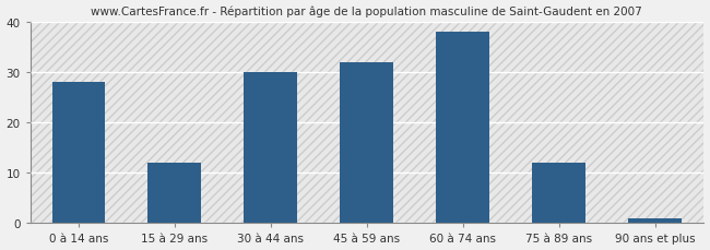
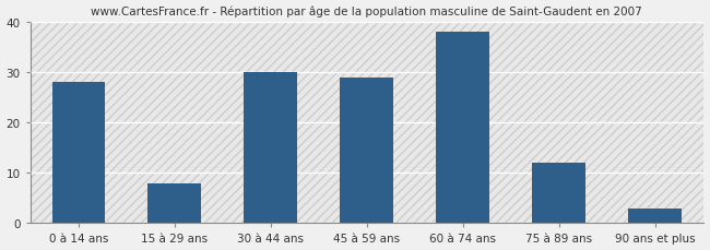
15 à 29 ans: 12 -> 8
45 à 59 ans: 32 -> 29
90 ans et plus: 1 -> 3
